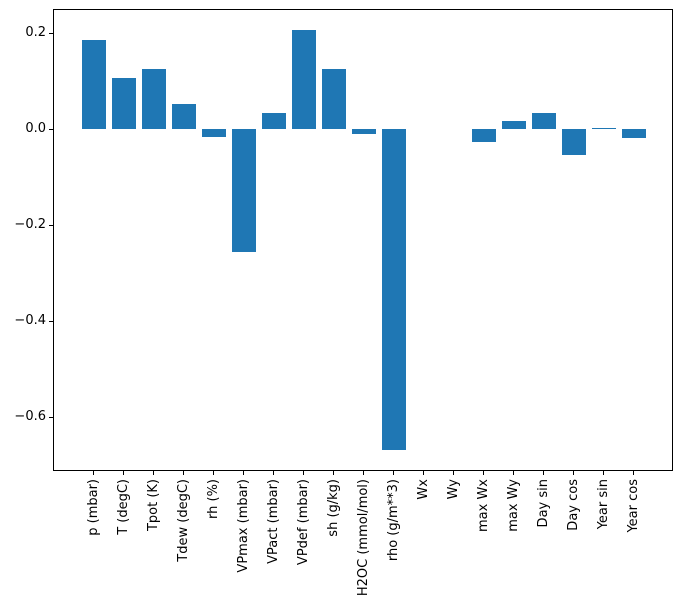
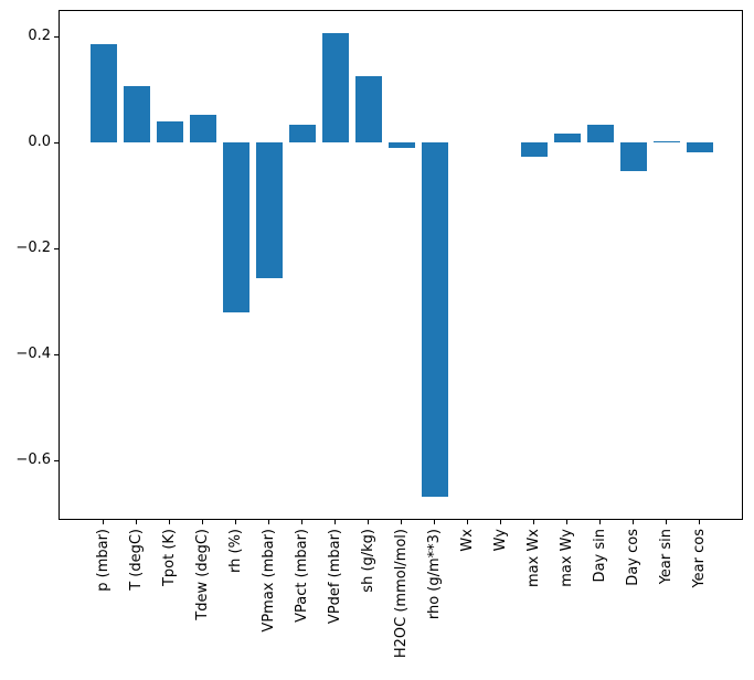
Tpot (K): 0.13 -> 0.04
rh (%): -0.01 -> -0.32
